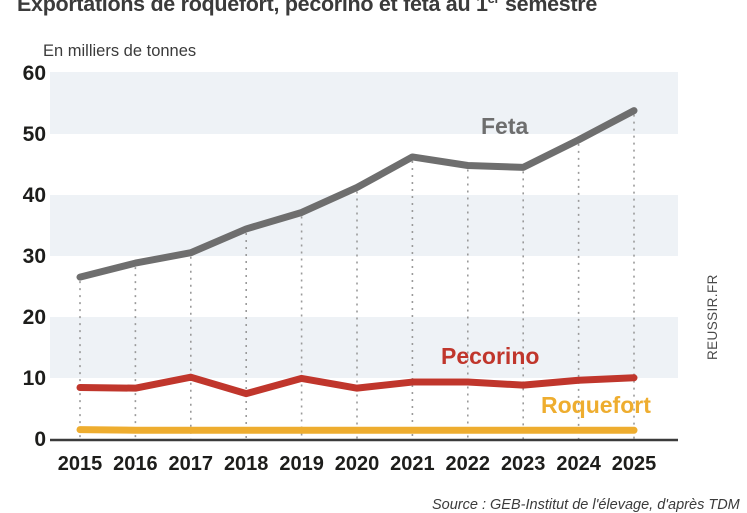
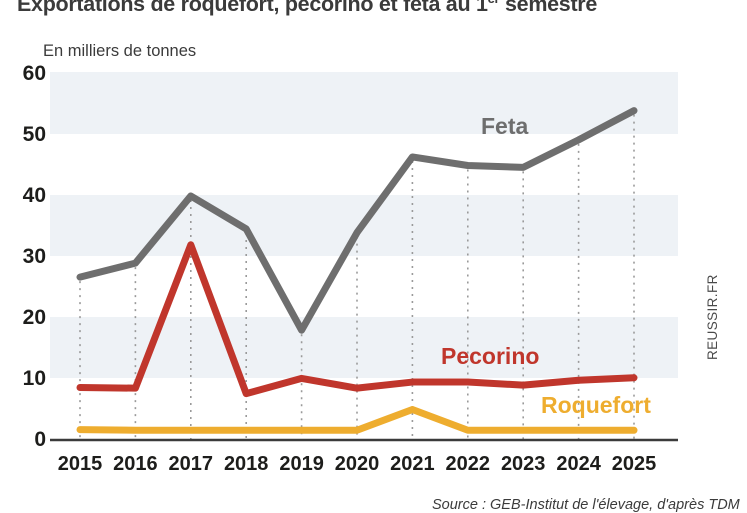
Feta/2017: 31 -> 40
Pecorino/2017: 10 -> 32
Feta/2019: 37 -> 18
Feta/2020: 41 -> 34
Roquefort/2021: 2 -> 5
